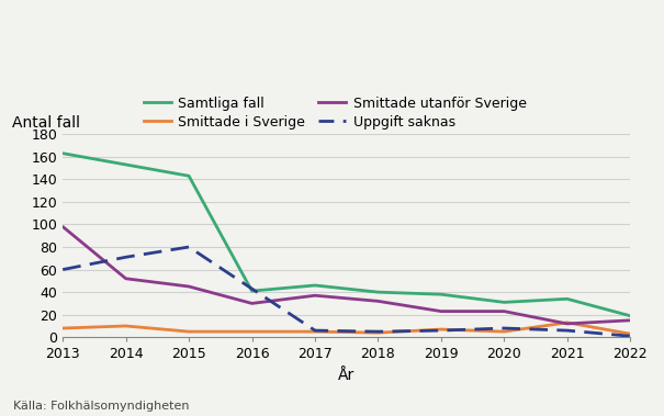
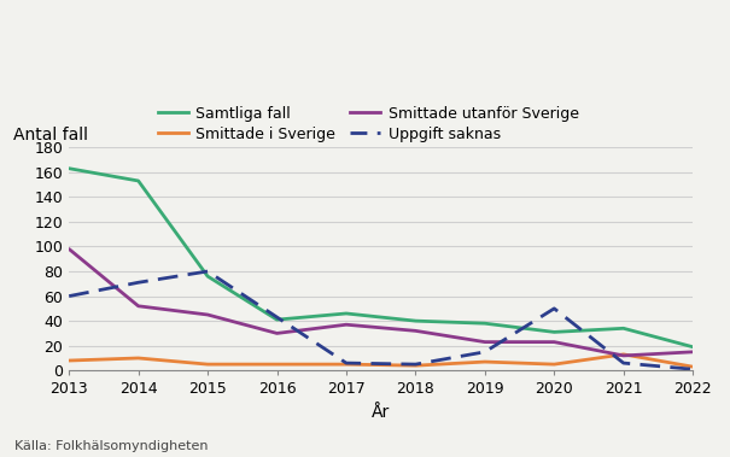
Samtliga fall/2015: 143 -> 76
Uppgift saknas/2019: 6 -> 15
Uppgift saknas/2020: 8 -> 50
